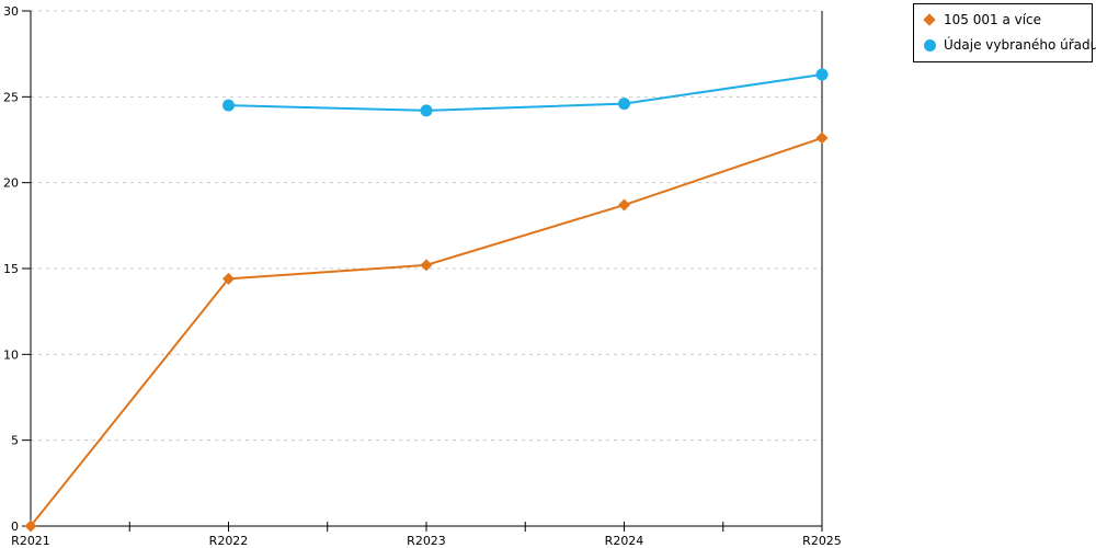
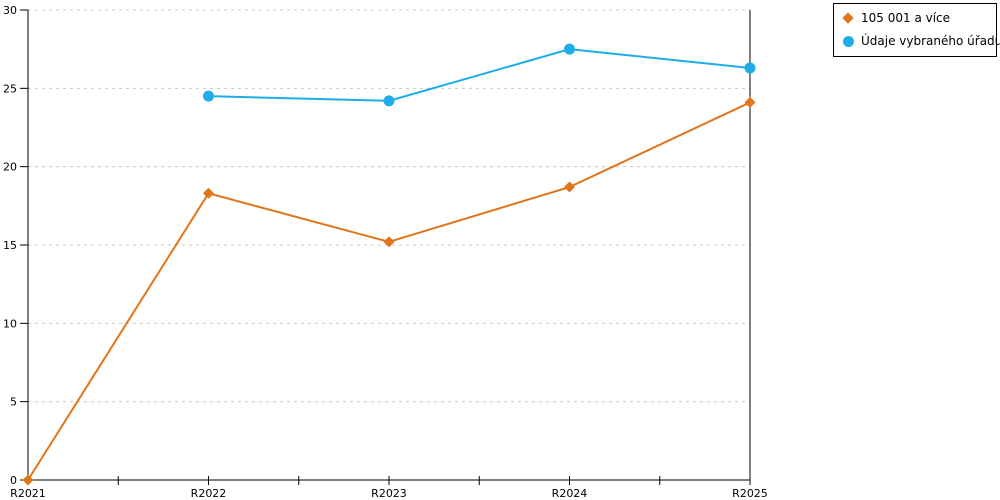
105 001 a více/R2022: 14.4 -> 18.3
Údaje vybraného úřadu/R2024: 24.6 -> 27.5
105 001 a více/R2025: 22.6 -> 24.1
